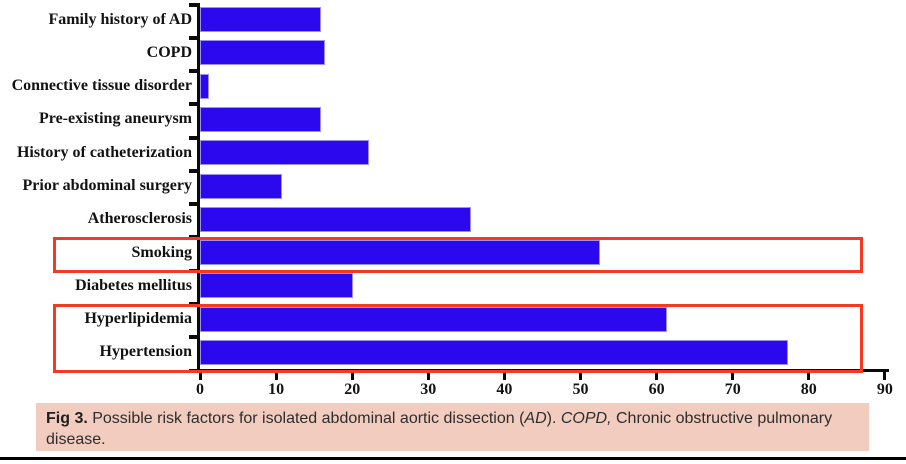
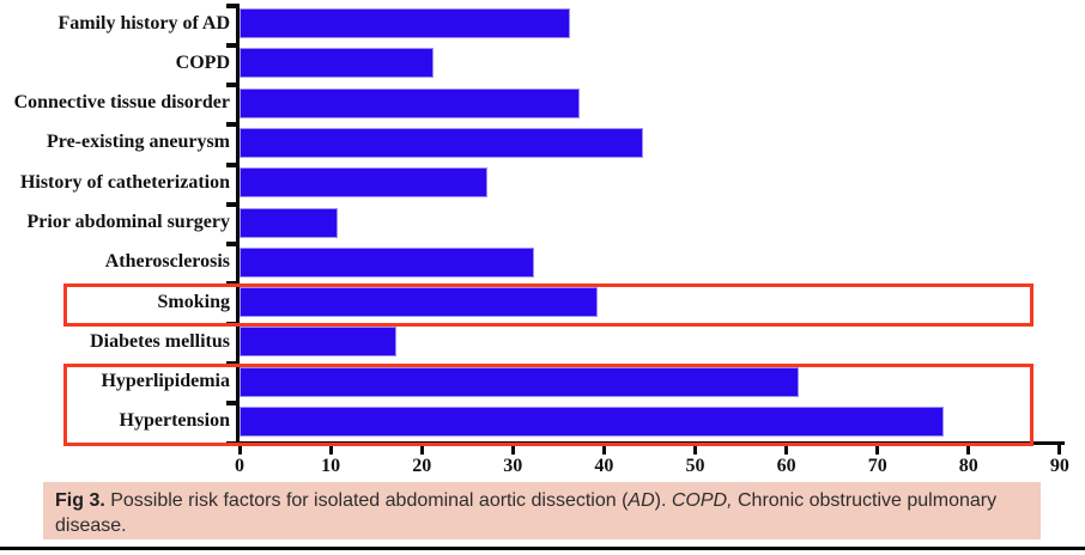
Family history of AD: 16 -> 36
COPD: 16 -> 21
Connective tissue disorder: 1 -> 37
Pre-existing aneurysm: 16 -> 44
History of catheterization: 22 -> 27
Atherosclerosis: 35 -> 32
Smoking: 52 -> 39
Diabetes mellitus: 20 -> 17
